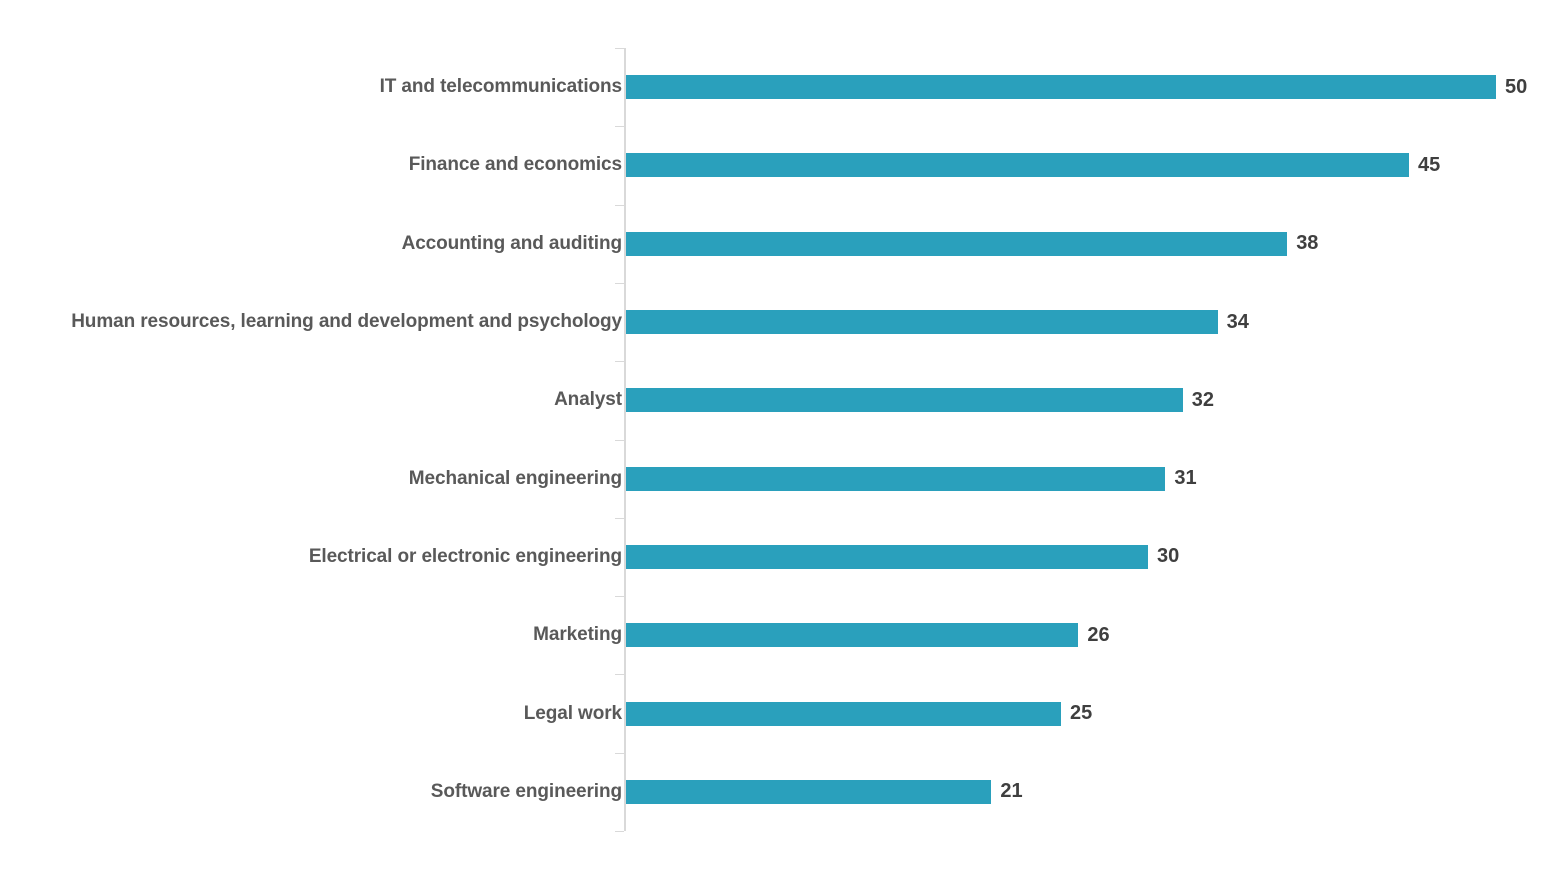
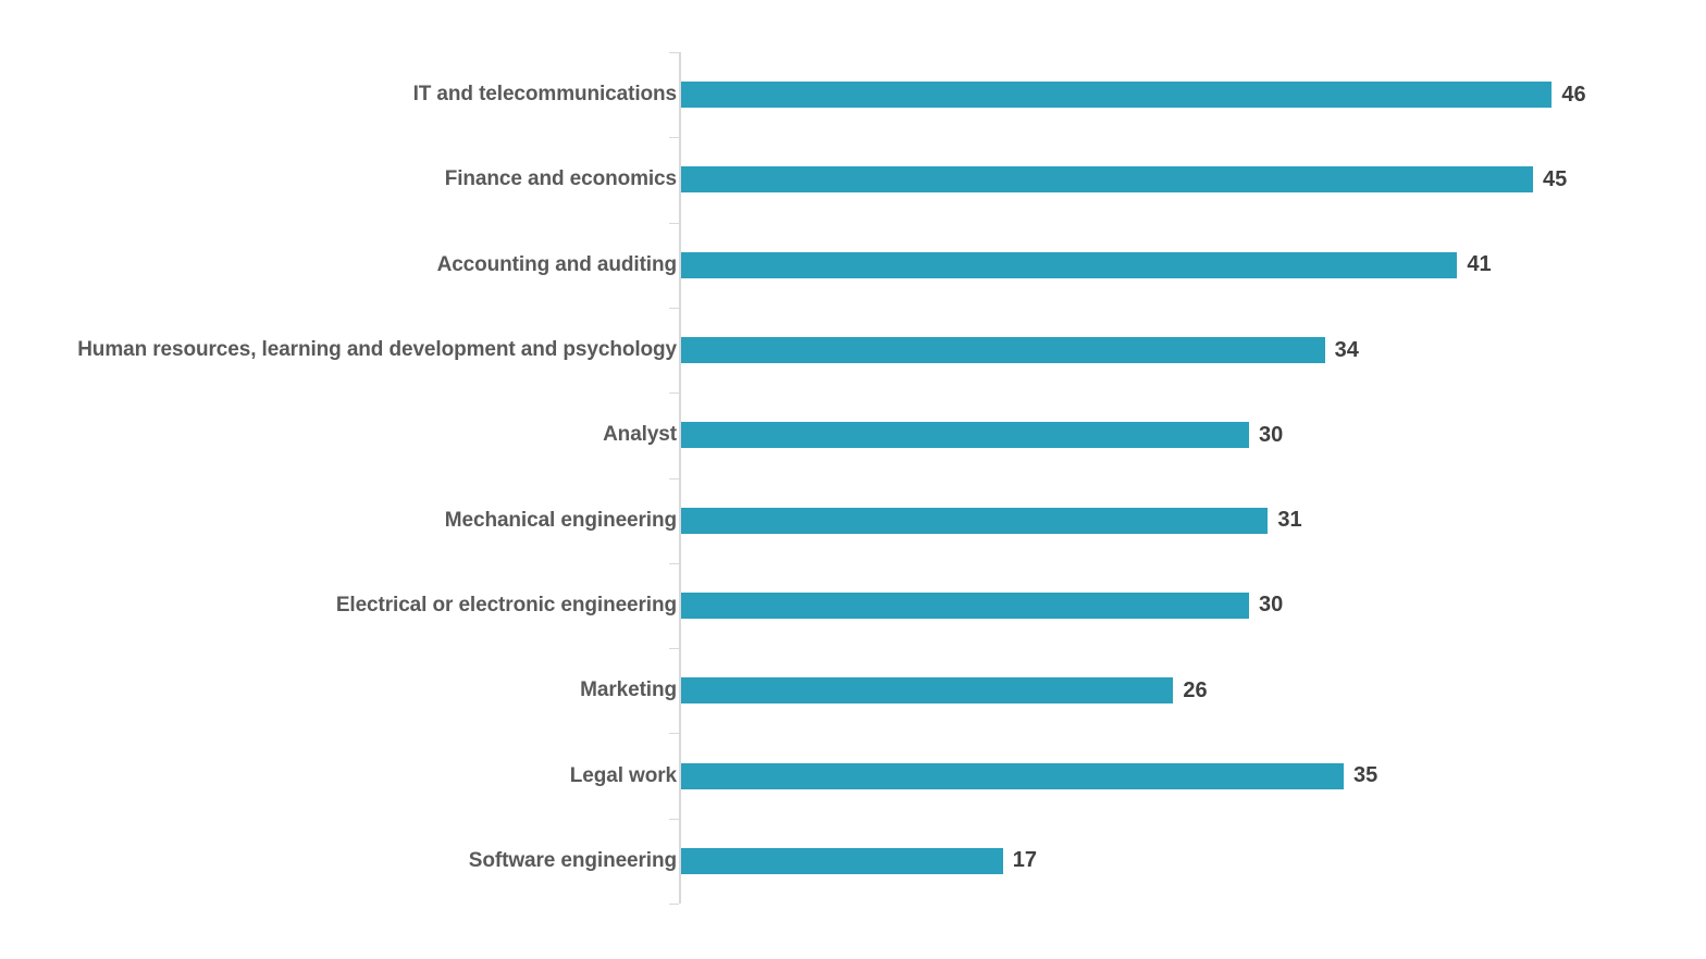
IT and telecommunications: 50 -> 46
Accounting and auditing: 38 -> 41
Analyst: 32 -> 30
Legal work: 25 -> 35
Software engineering: 21 -> 17
